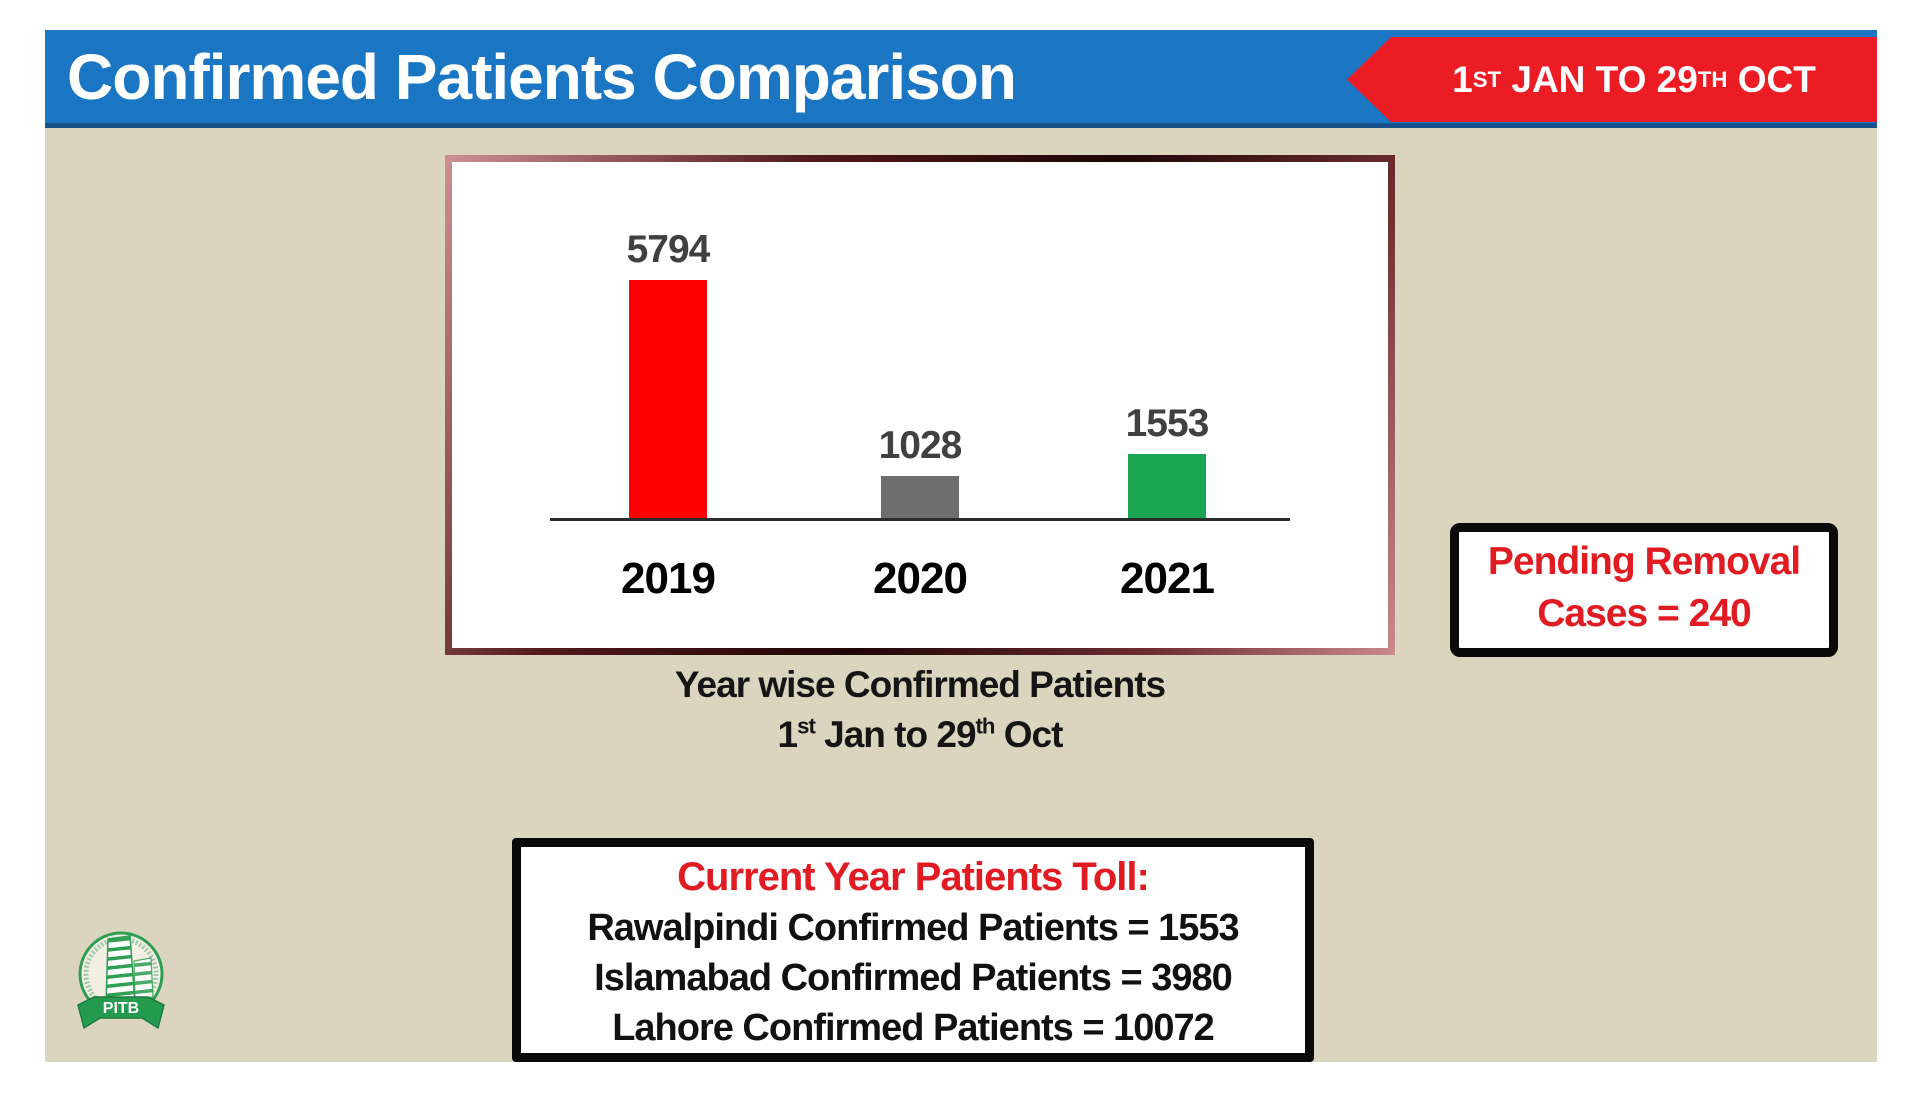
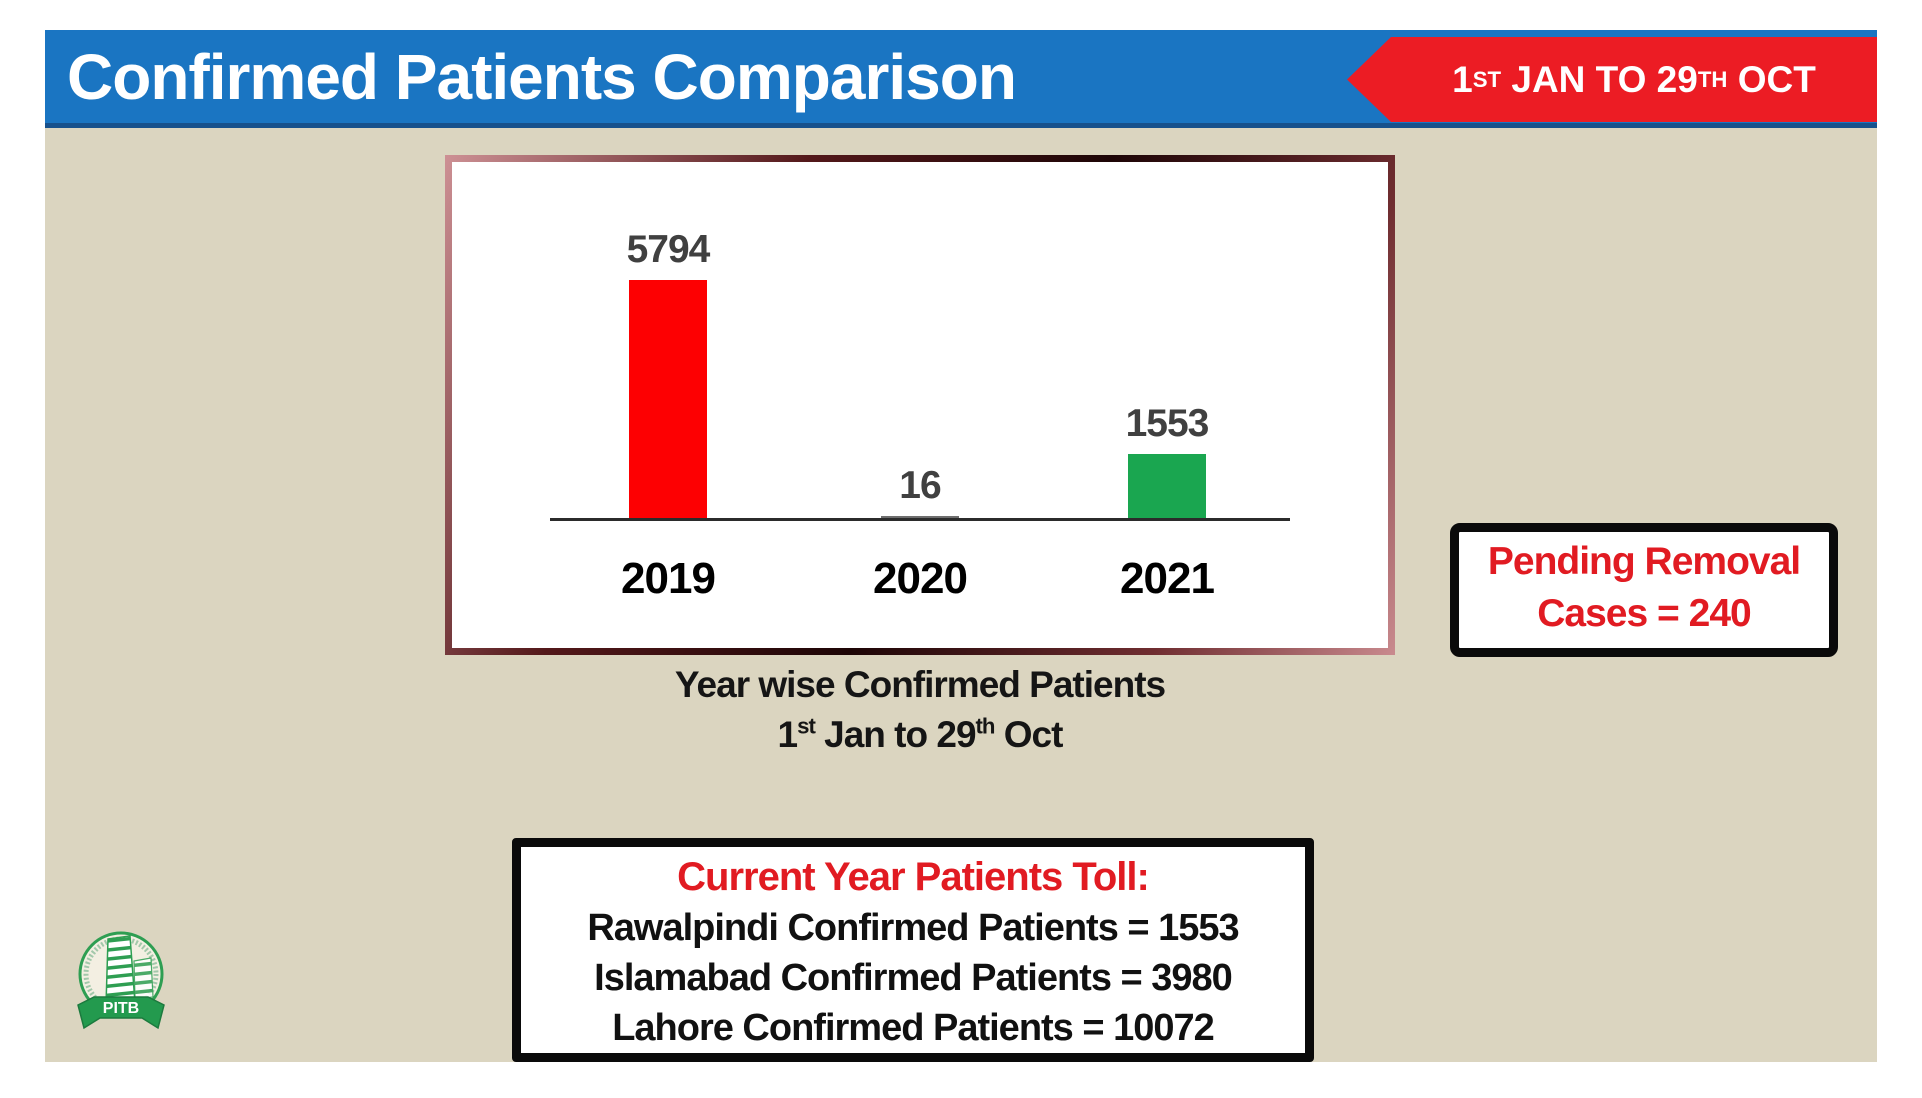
2020: 1028 -> 16
